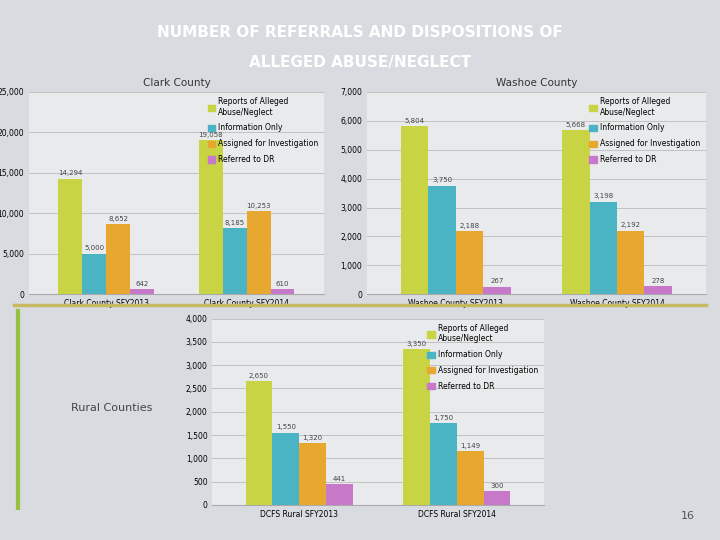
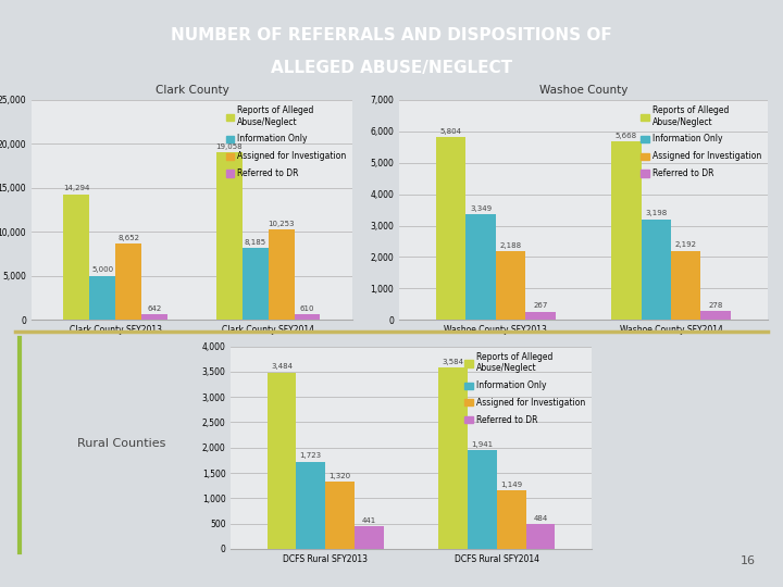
Washoe County/Information Only/Washoe County SFY2013: 3,750 -> 3,350
Reports of Alleged Abuse/Neglect/DCFS Rural SFY2013: 2,650 -> 3,480
Information Only/DCFS Rural SFY2013: 1,550 -> 1,720
Reports of Alleged Abuse/Neglect/DCFS Rural SFY2014: 3,350 -> 3,580
Information Only/DCFS Rural SFY2014: 1,750 -> 1,940
Referred to DR/DCFS Rural SFY2014: 300 -> 480
